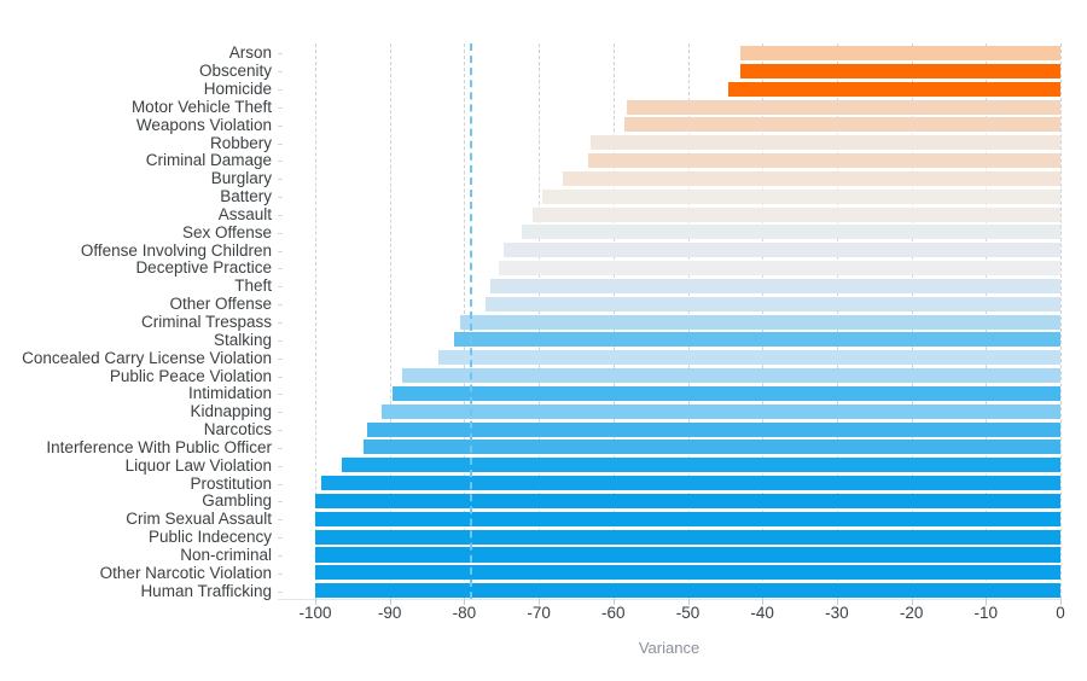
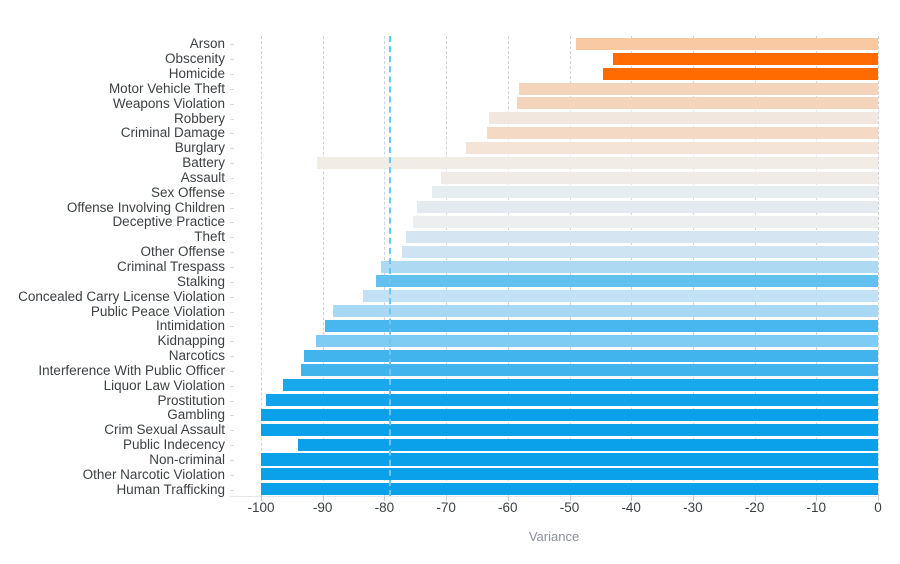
Arson: -43 -> -49
Battery: -70 -> -91
Public Indecency: -100 -> -94
